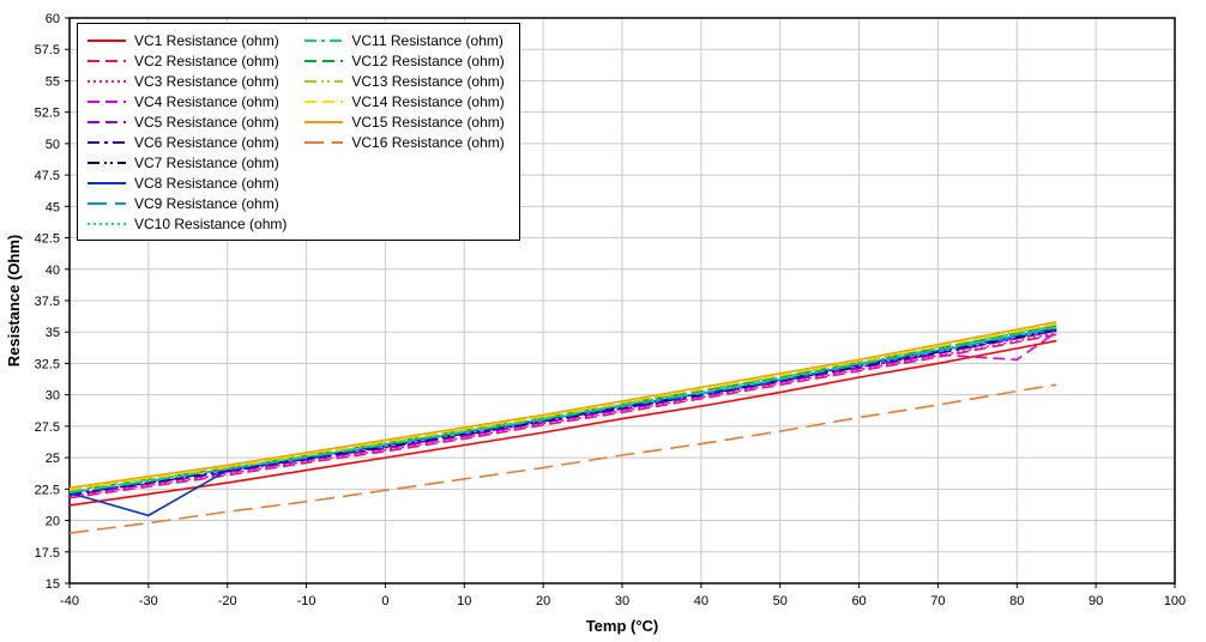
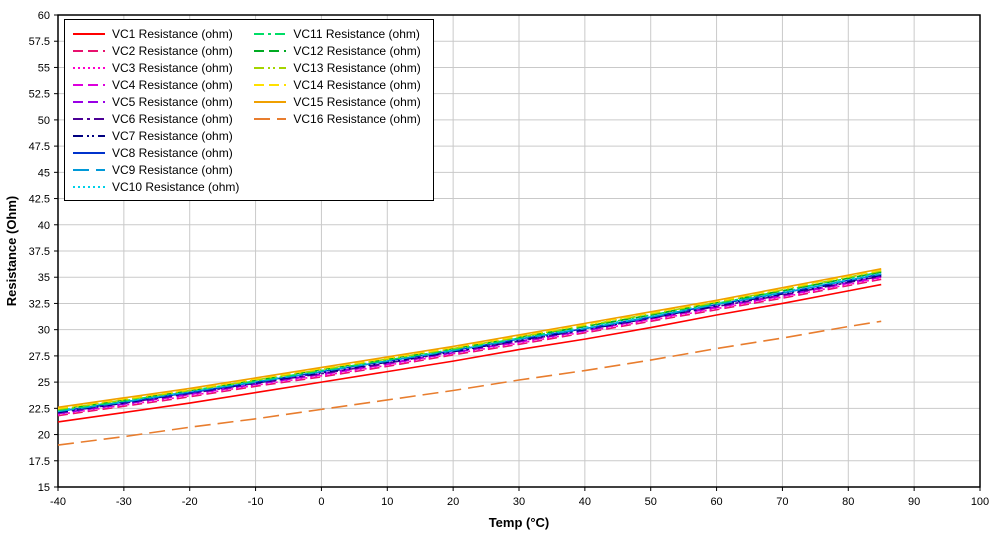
VC8 Resistance (ohm)/-30: 20.4 -> 23.1
VC4 Resistance (ohm)/80: 32.8 -> 34.4
